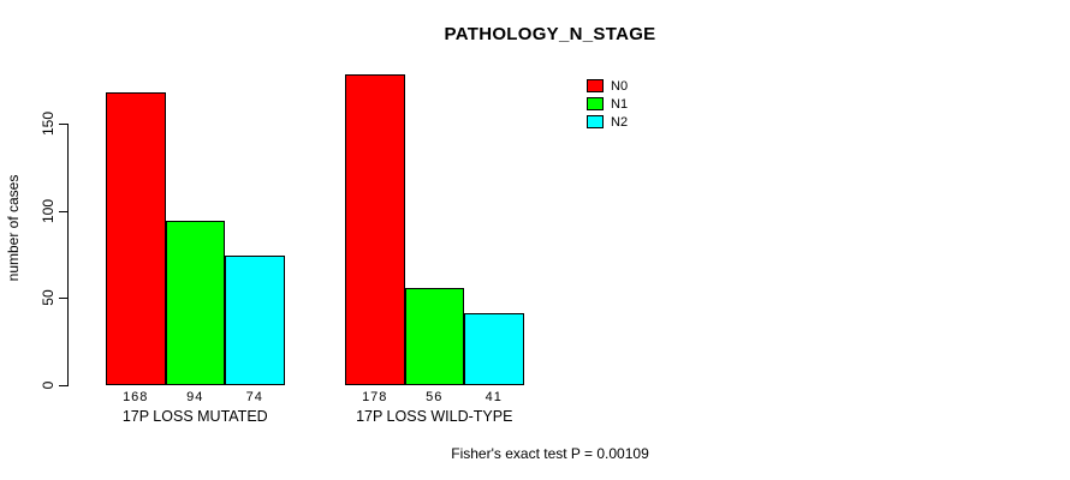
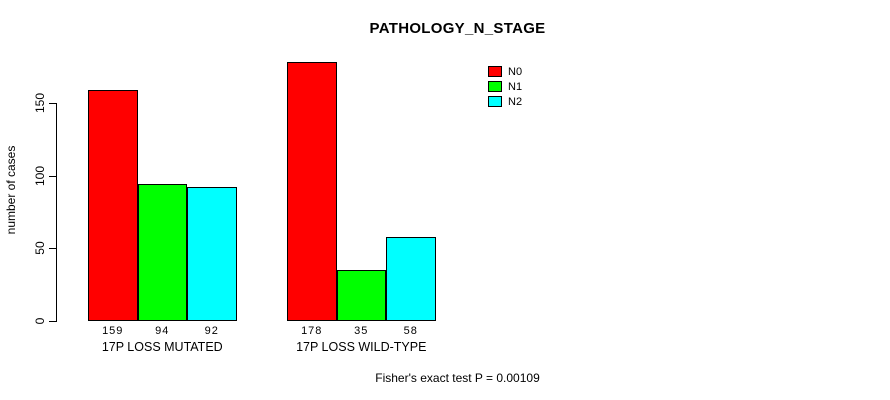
N0/17P LOSS MUTATED: 168 -> 159
N2/17P LOSS MUTATED: 74 -> 92
N1/17P LOSS WILD-TYPE: 56 -> 35
N2/17P LOSS WILD-TYPE: 41 -> 58
